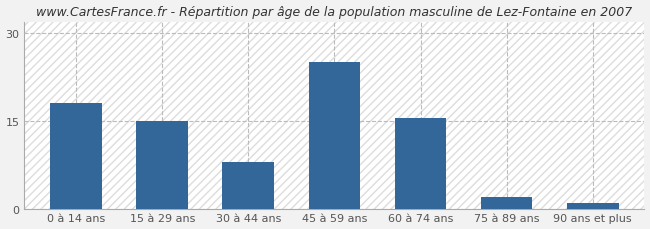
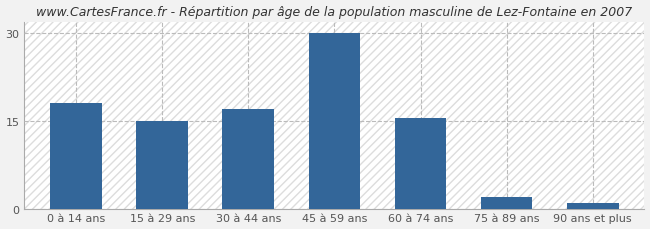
30 à 44 ans: 8.0 -> 17.0
45 à 59 ans: 25.0 -> 30.0
